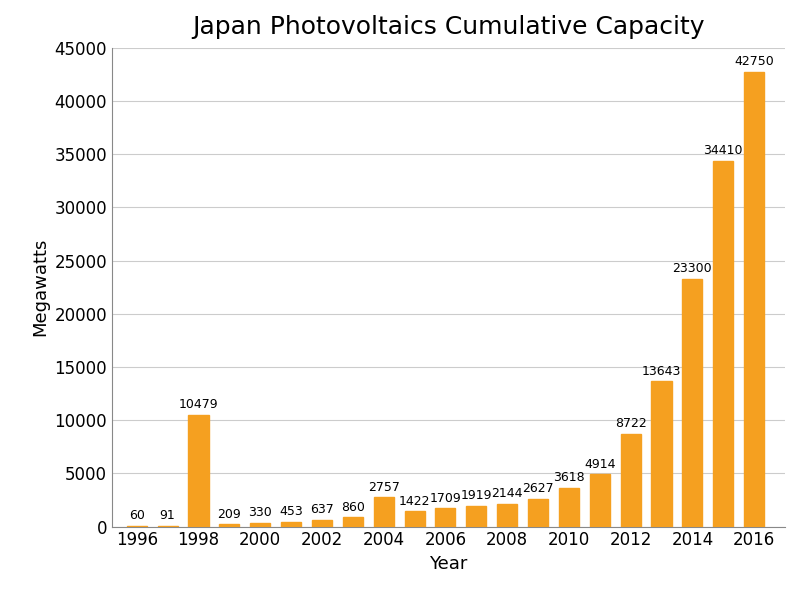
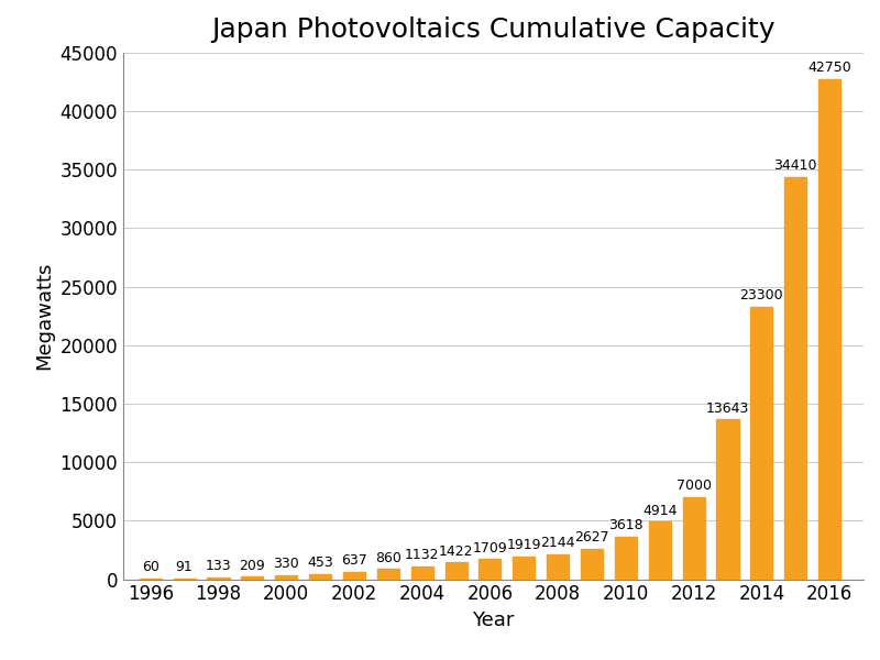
1998: 10479 -> 133
2004: 2757 -> 1132
2012: 8722 -> 7000
